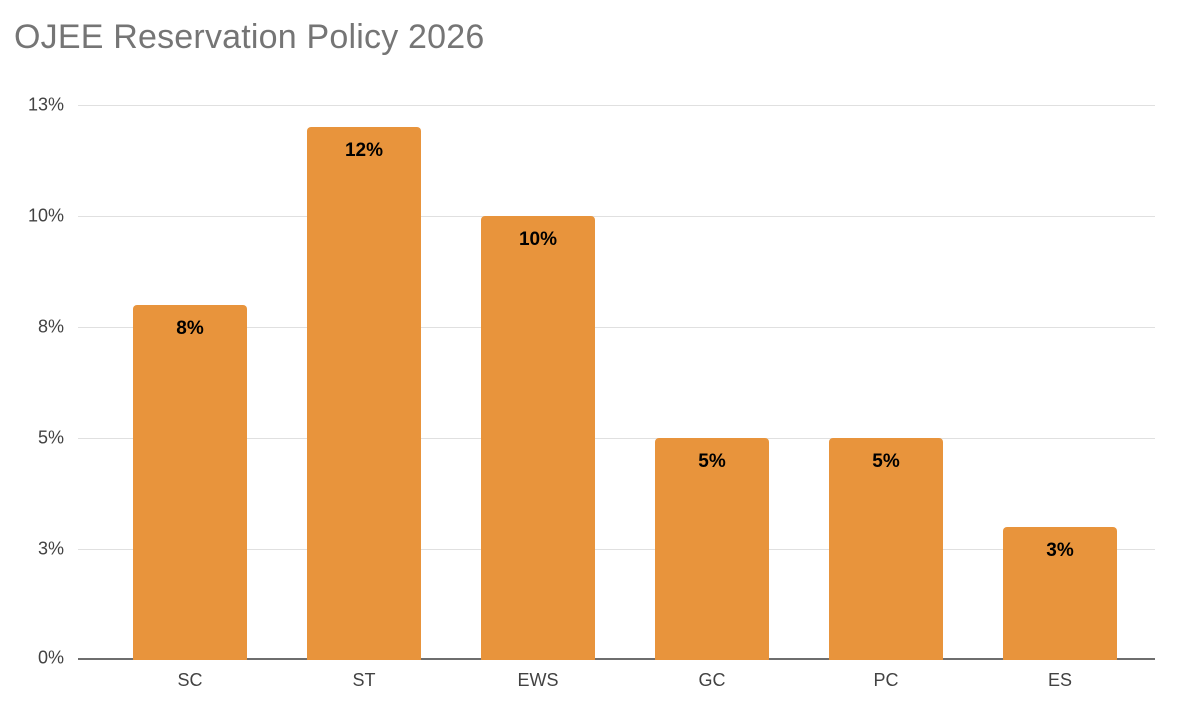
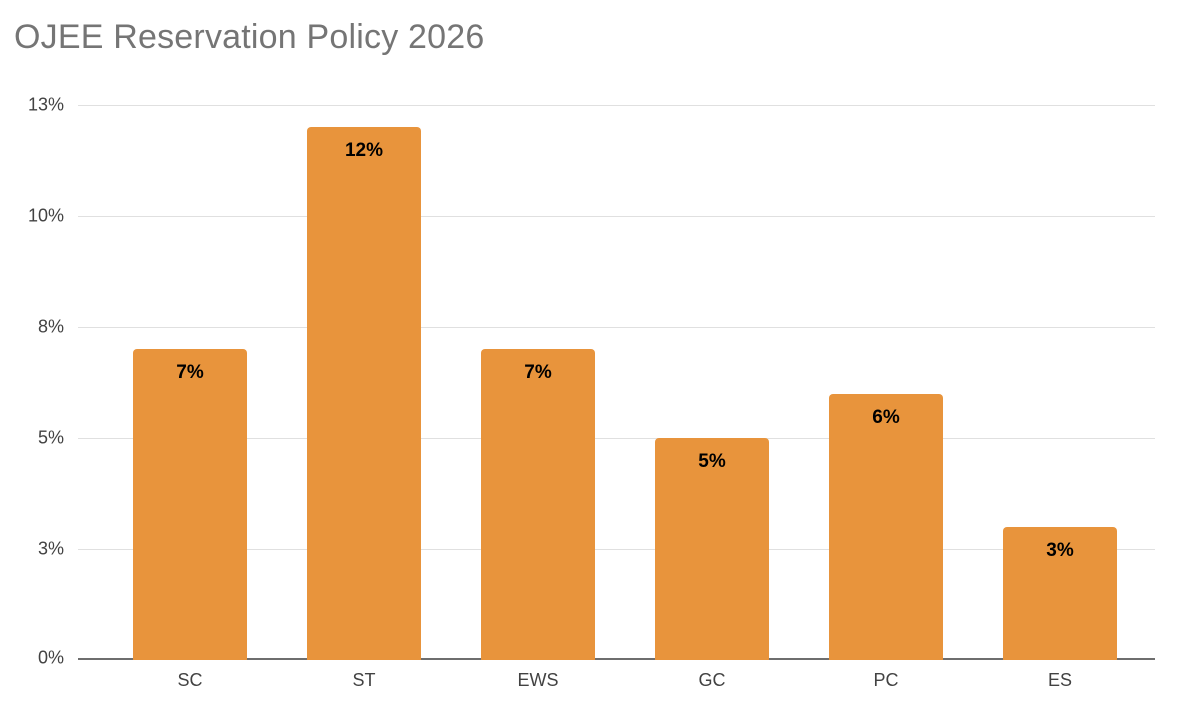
SC: 8% -> 7%
EWS: 10% -> 7%
PC: 5% -> 6%
